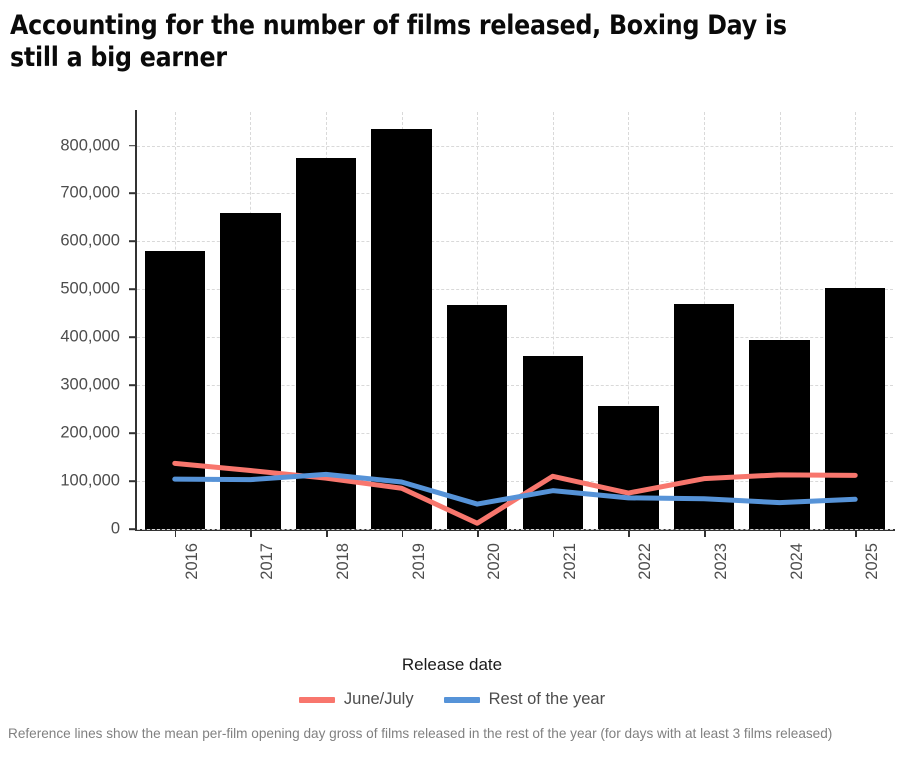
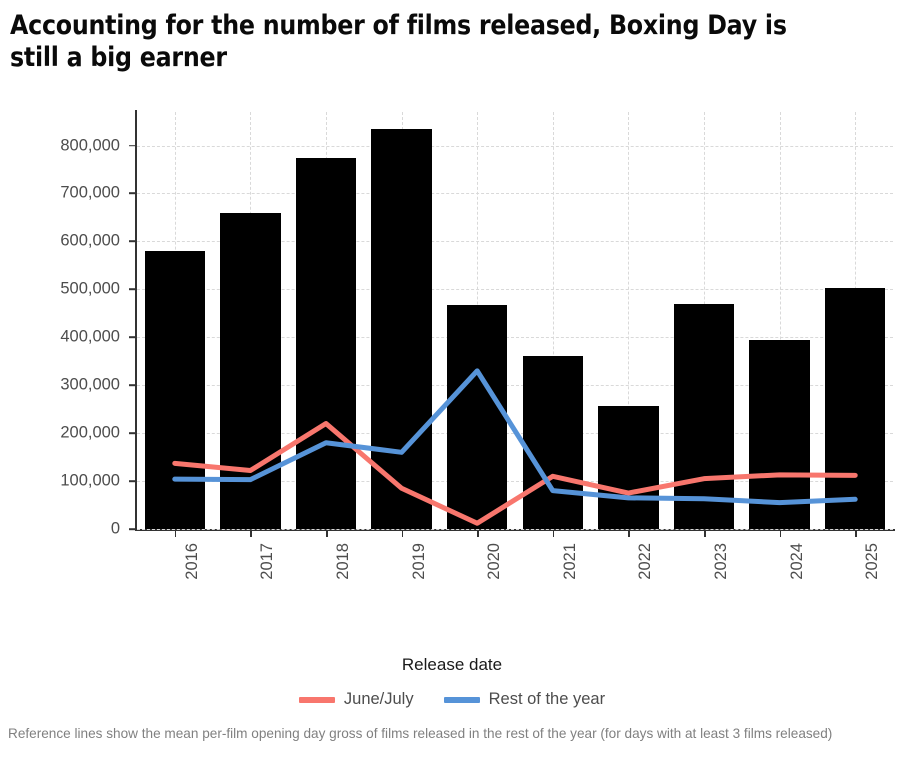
June/July/2018: 110000 -> 220000
Rest of the year/2018: 110000 -> 180000
Rest of the year/2019: 100000 -> 160000
Rest of the year/2020: 50000 -> 330000
